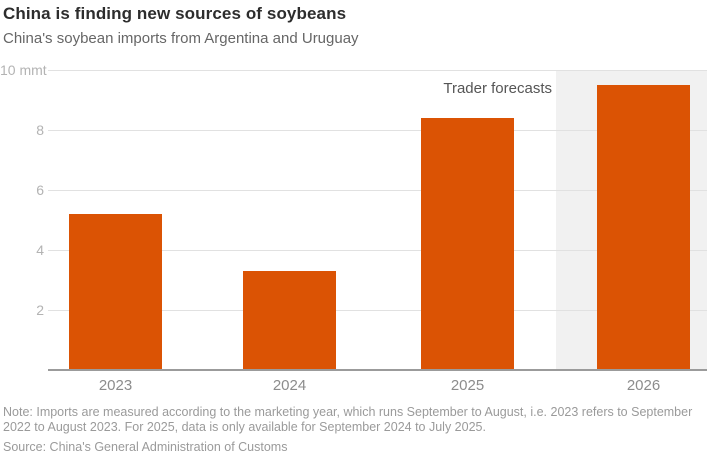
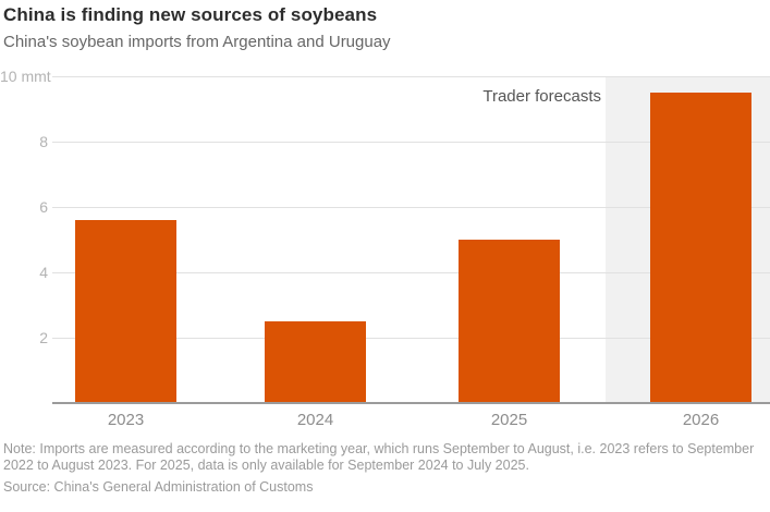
2023: 5.2 -> 5.6
2024: 3.3 -> 2.5
2025: 8.4 -> 5.0
